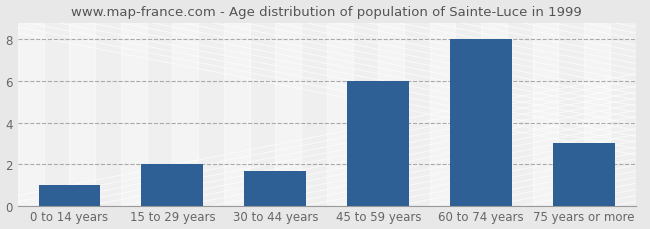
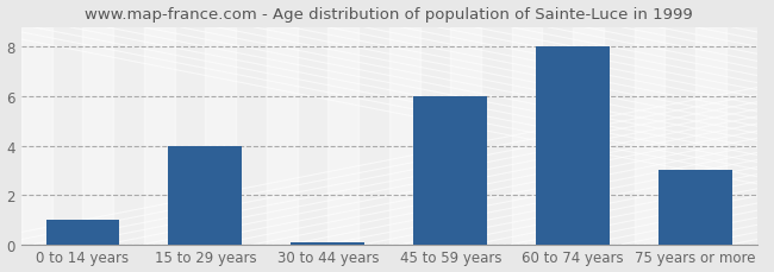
15 to 29 years: 2.00 -> 4.00
30 to 44 years: 1.65 -> 0.07
